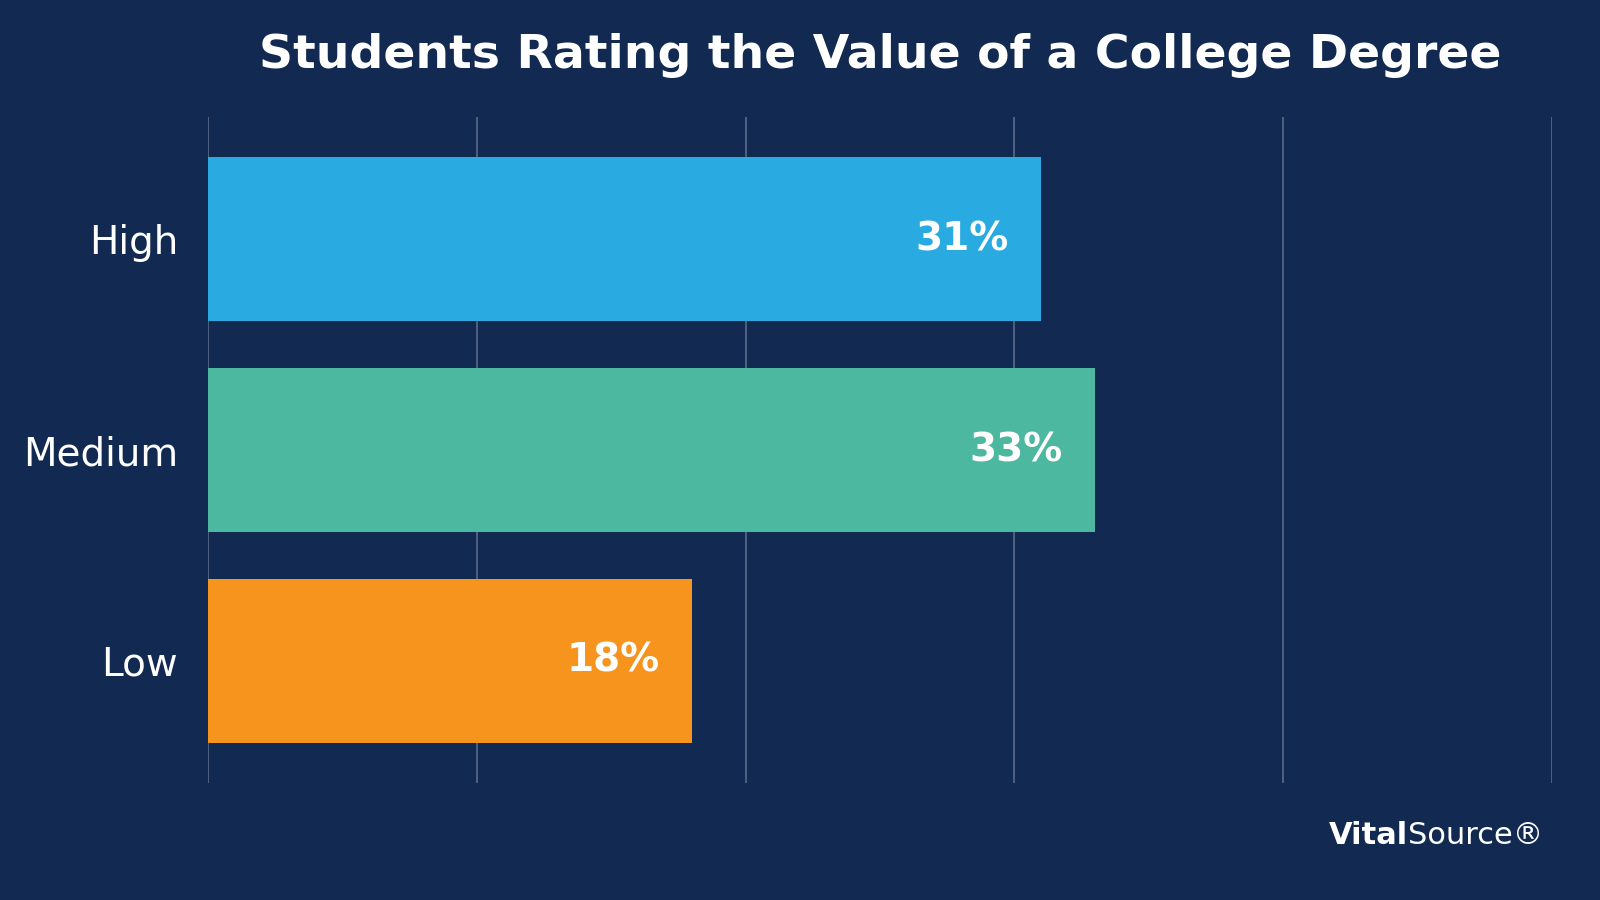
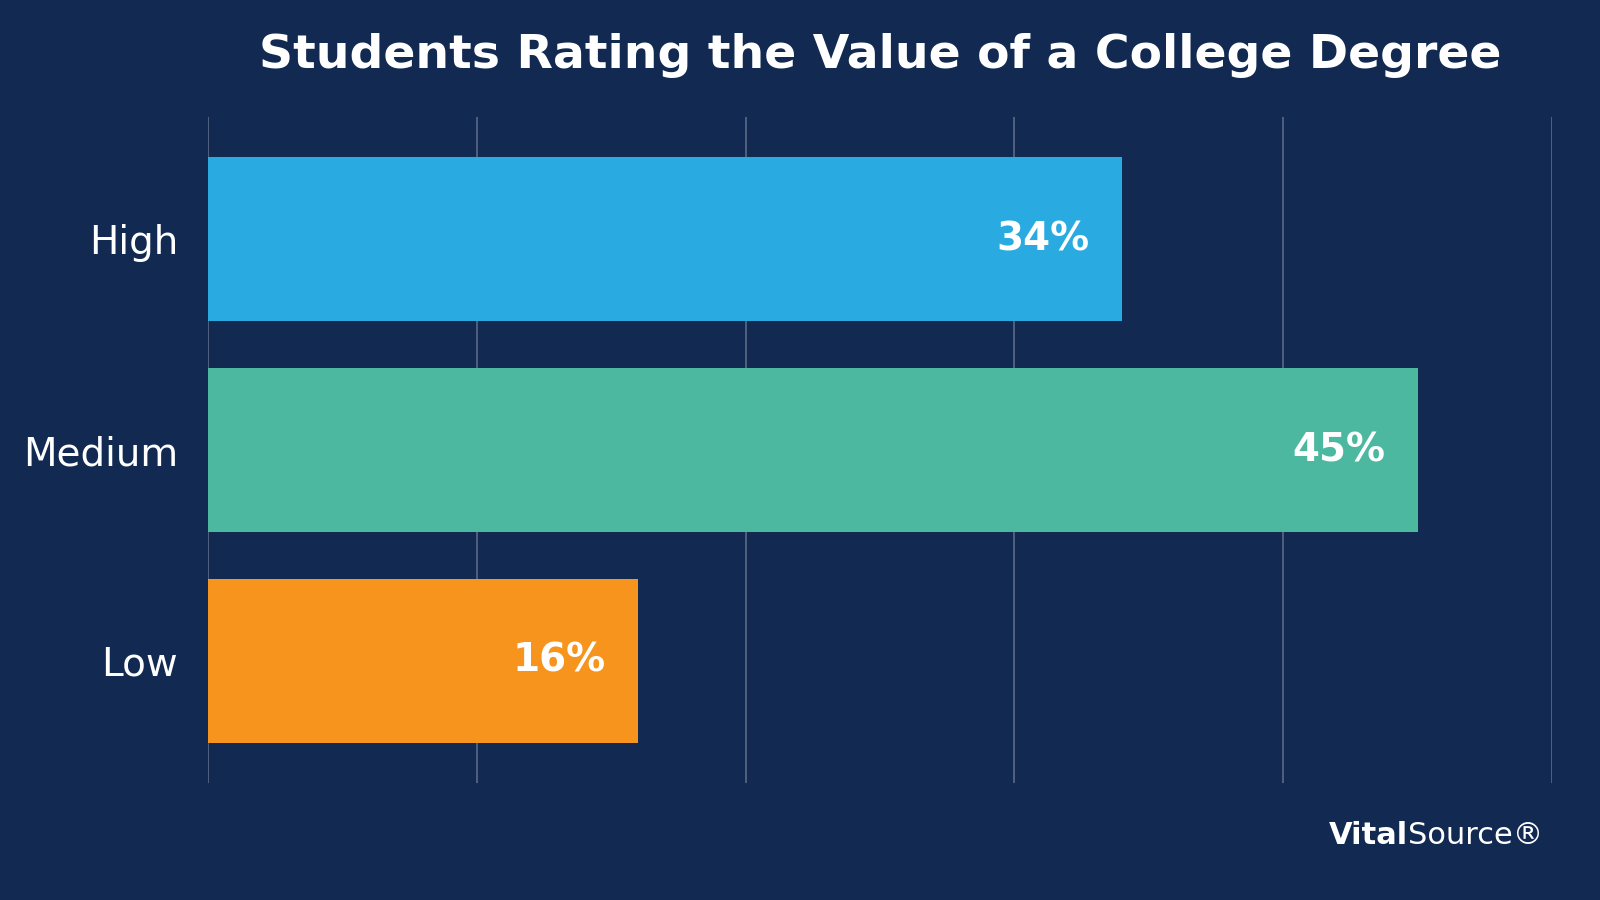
High: 31% -> 34%
Medium: 33% -> 45%
Low: 18% -> 16%
